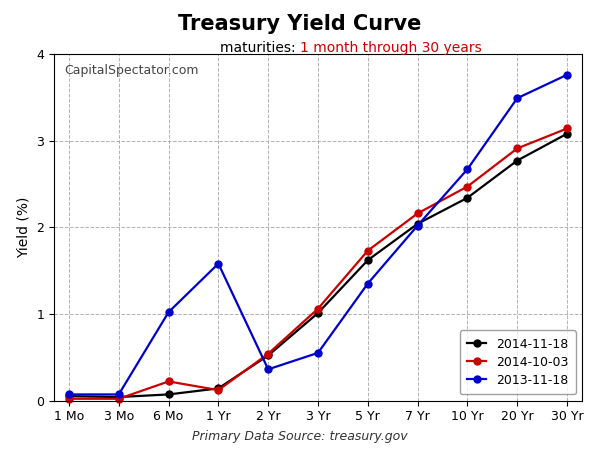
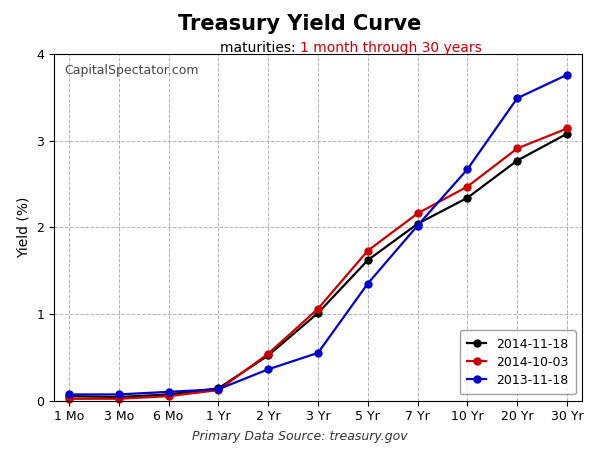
2014-10-03/6 Mo: 0.22 -> 0.05
2013-11-18/6 Mo: 1.02 -> 0.10
2013-11-18/1 Yr: 1.58 -> 0.13
